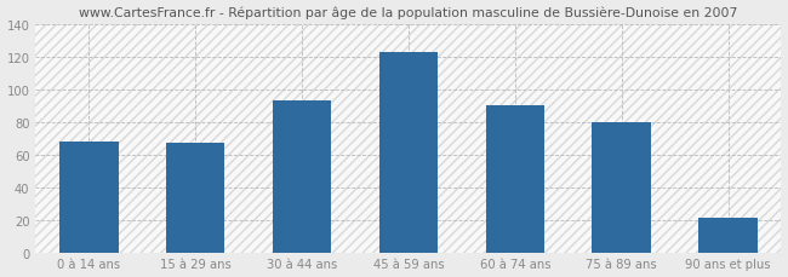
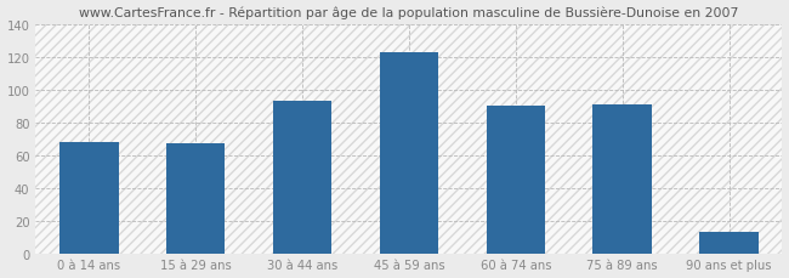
75 à 89 ans: 80 -> 91
90 ans et plus: 21 -> 13
